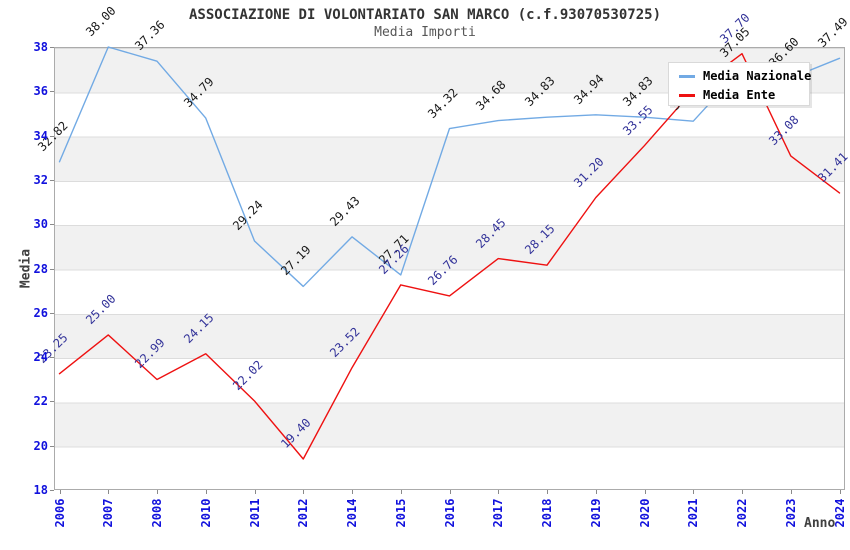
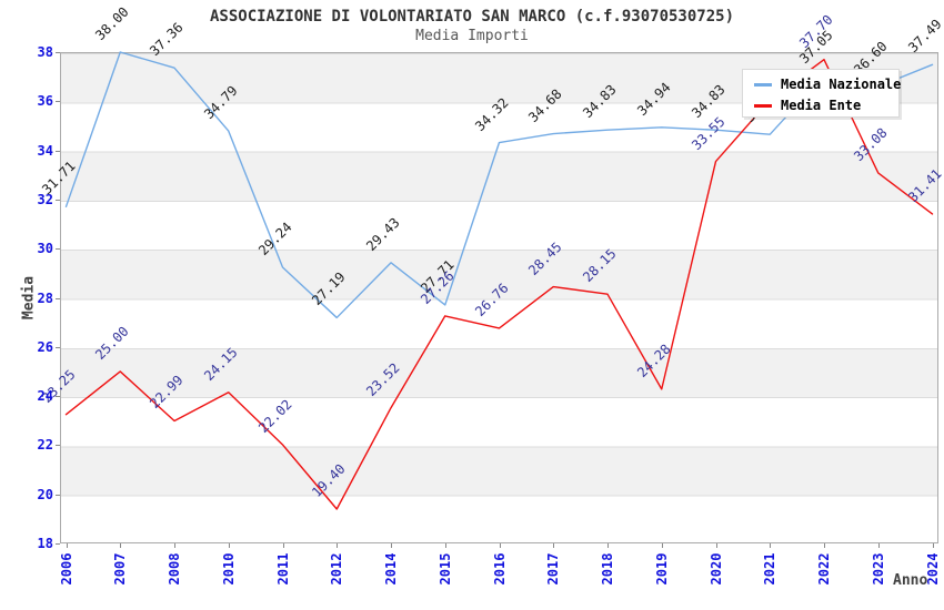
Media Nazionale/2006: 32.82 -> 31.71
Media Ente/2019: 31.20 -> 24.28
